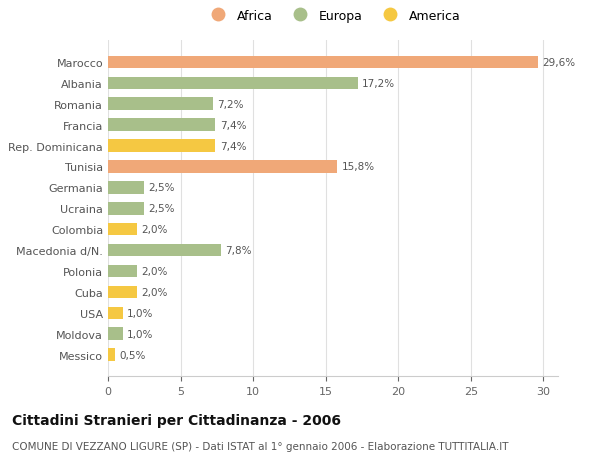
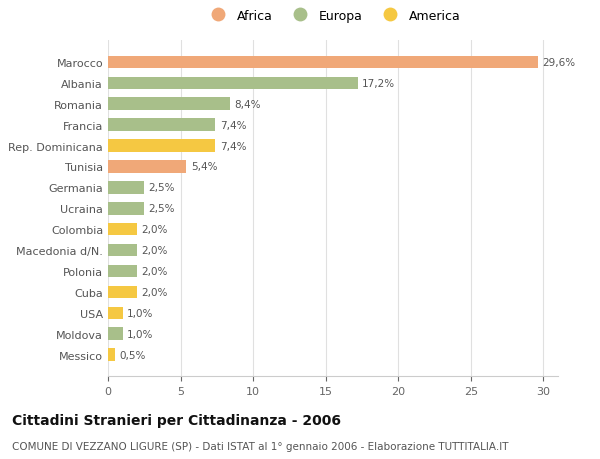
Romania: 7,2% -> 8,4%
Tunisia: 15,8% -> 5,4%
Macedonia d/N.: 7,8% -> 2,0%
